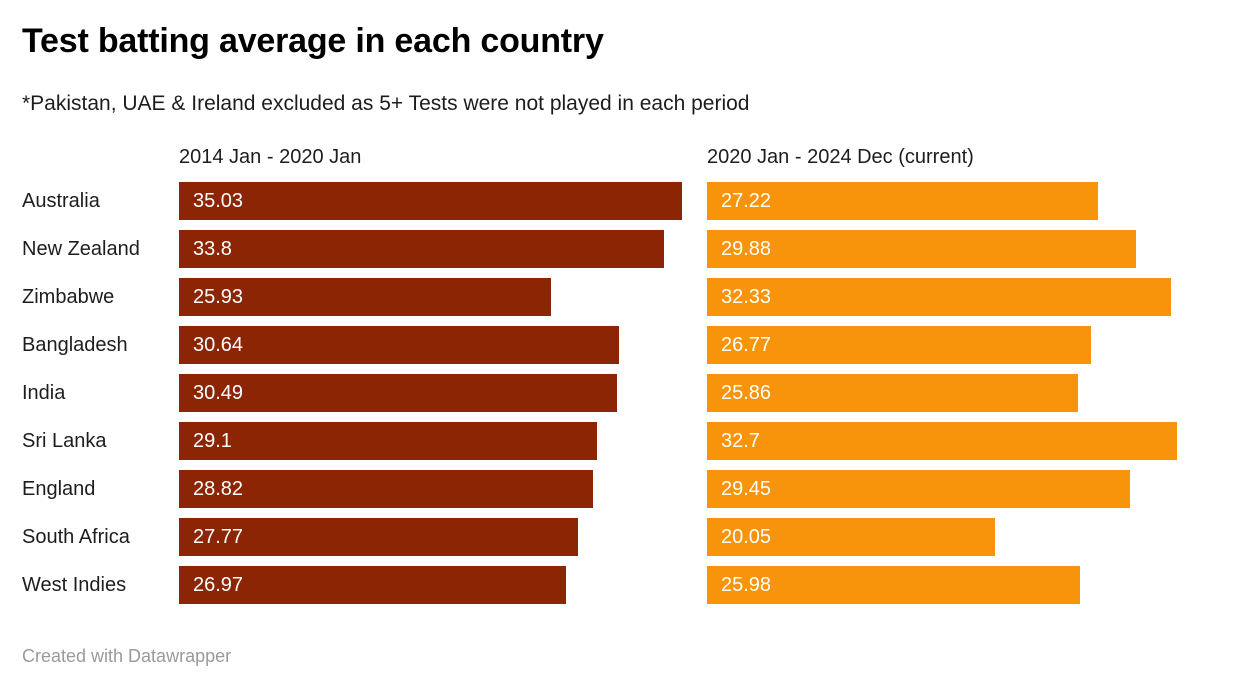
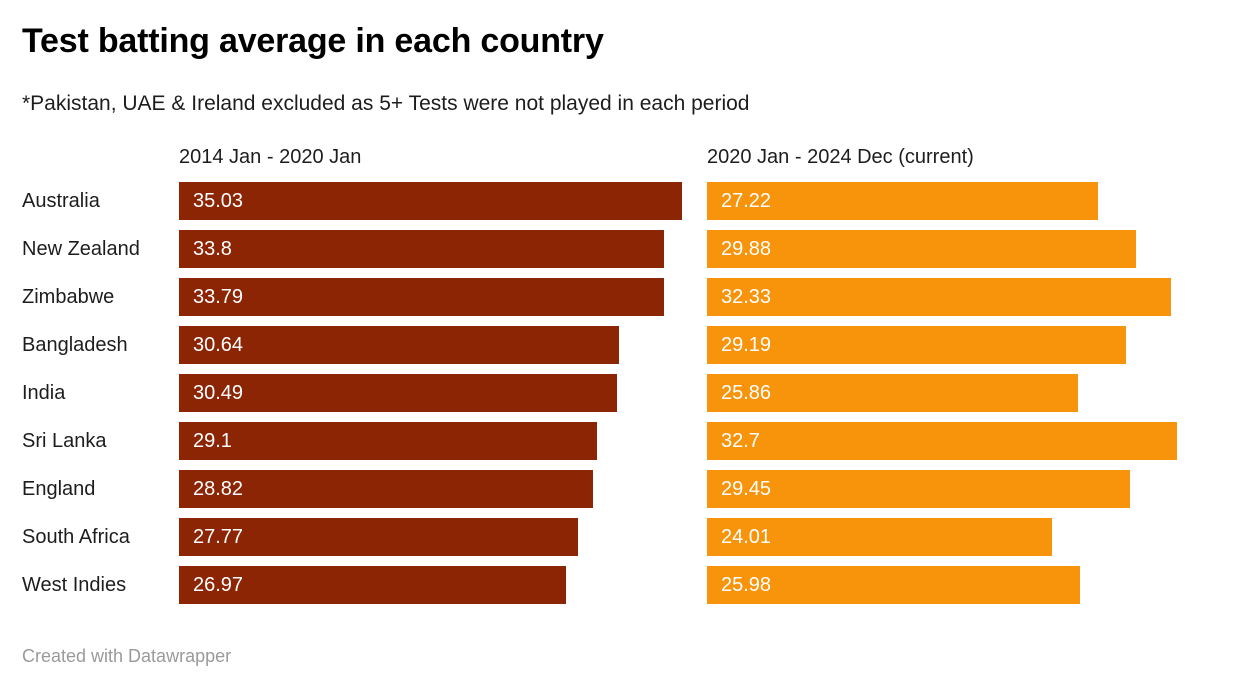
2014 Jan - 2020 Jan/Zimbabwe: 25.93 -> 33.79
2020 Jan - 2024 Dec (current)/Bangladesh: 26.77 -> 29.19
2020 Jan - 2024 Dec (current)/South Africa: 20.05 -> 24.01
